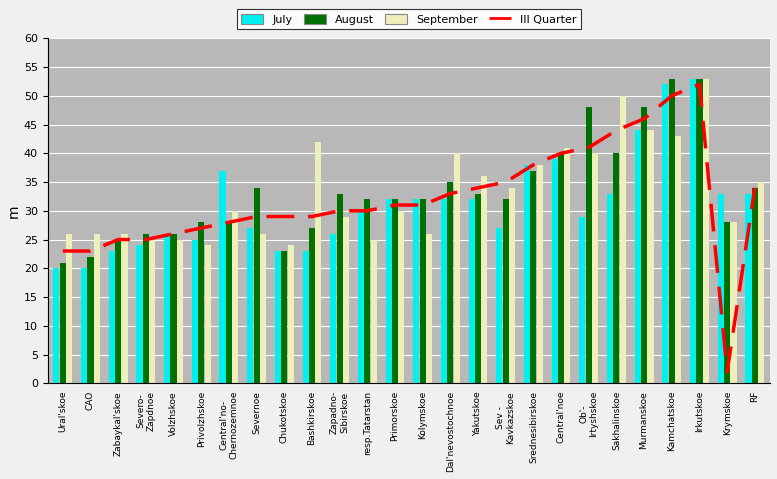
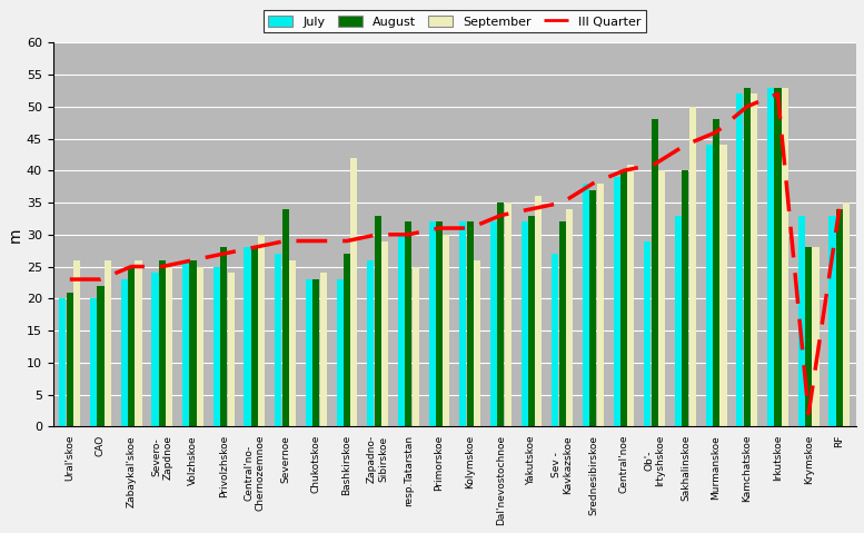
July/Central'no- Chernozemnoe: 37 -> 28
September/Dal'nevostochnoe: 40 -> 35
September/Kamchatskoe: 43 -> 52
